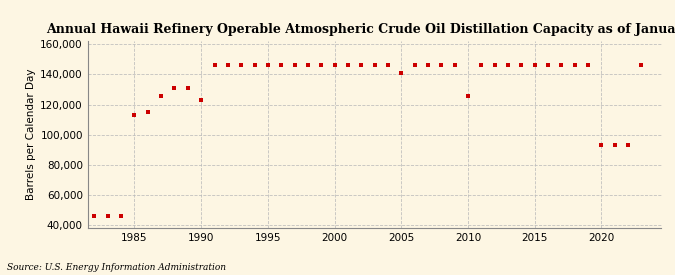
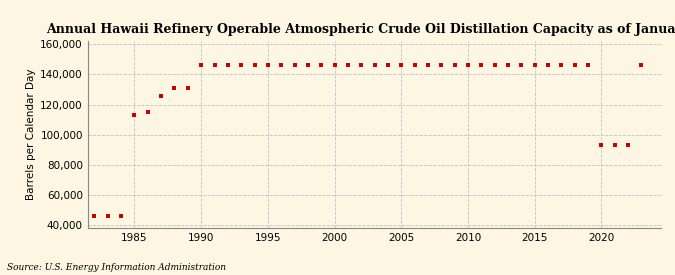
1990: 123,000 -> 146,000
2005: 141,000 -> 146,000
2010: 126,000 -> 146,000
